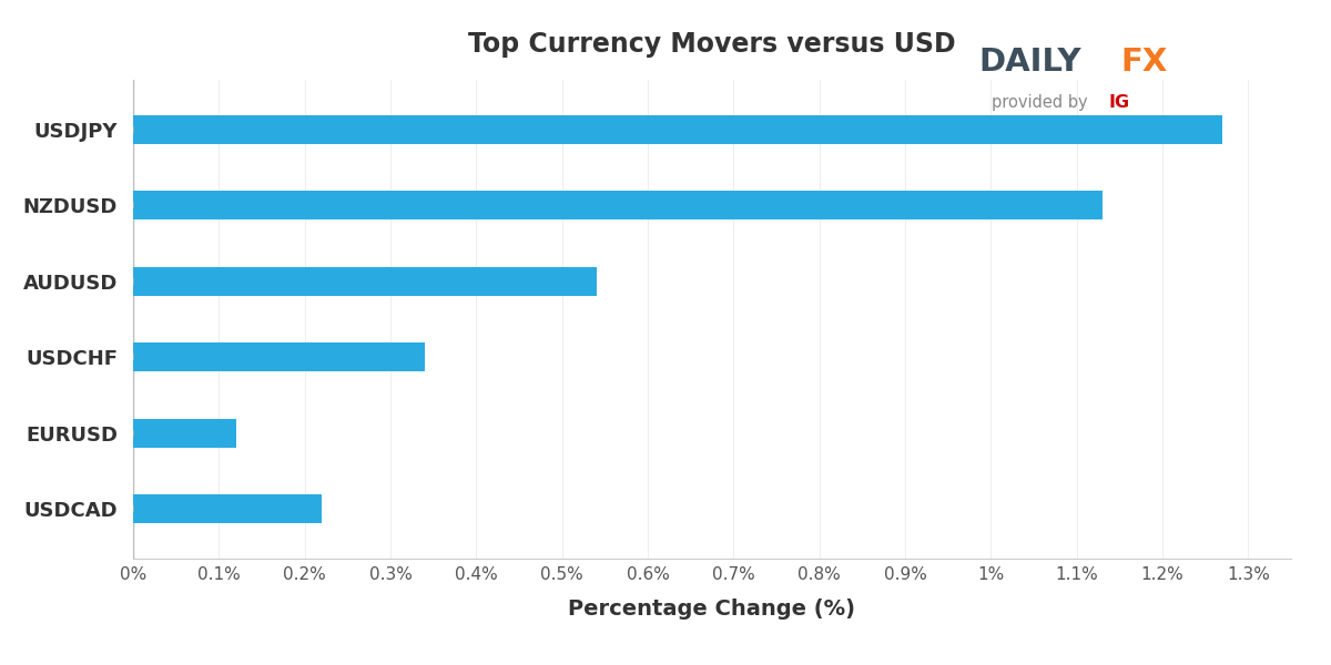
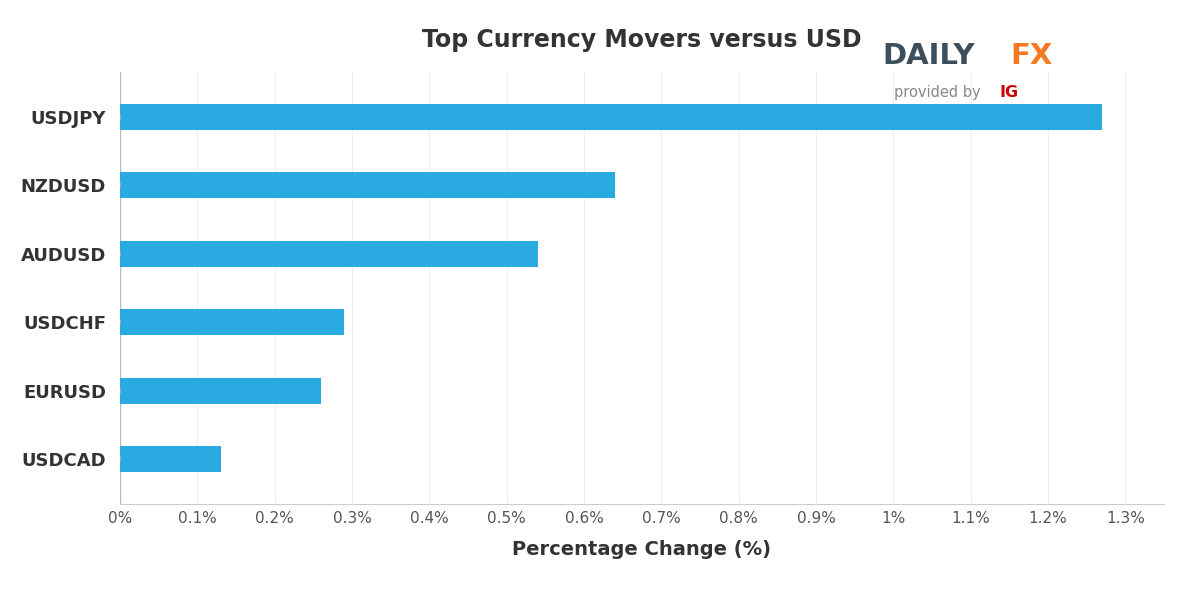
NZDUSD: 1.13% -> 0.64%
USDCHF: 0.34% -> 0.29%
EURUSD: 0.12% -> 0.26%
USDCAD: 0.22% -> 0.13%
